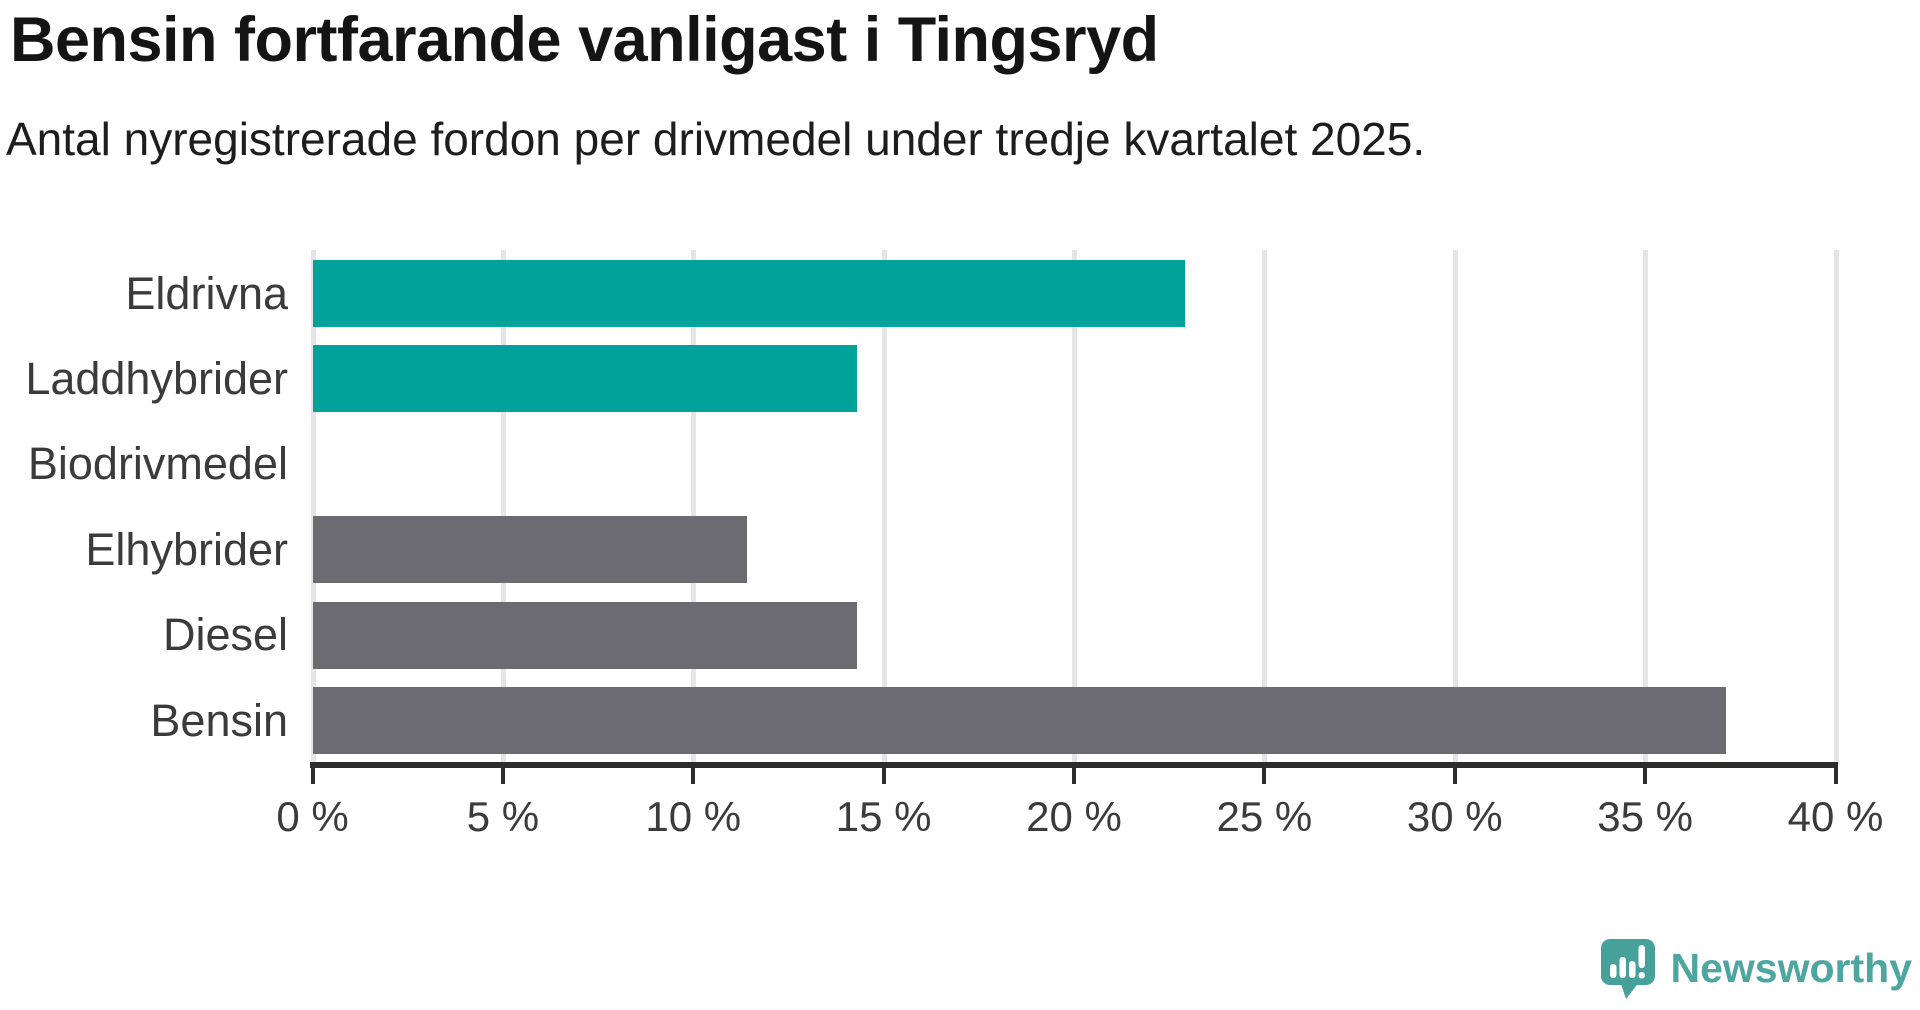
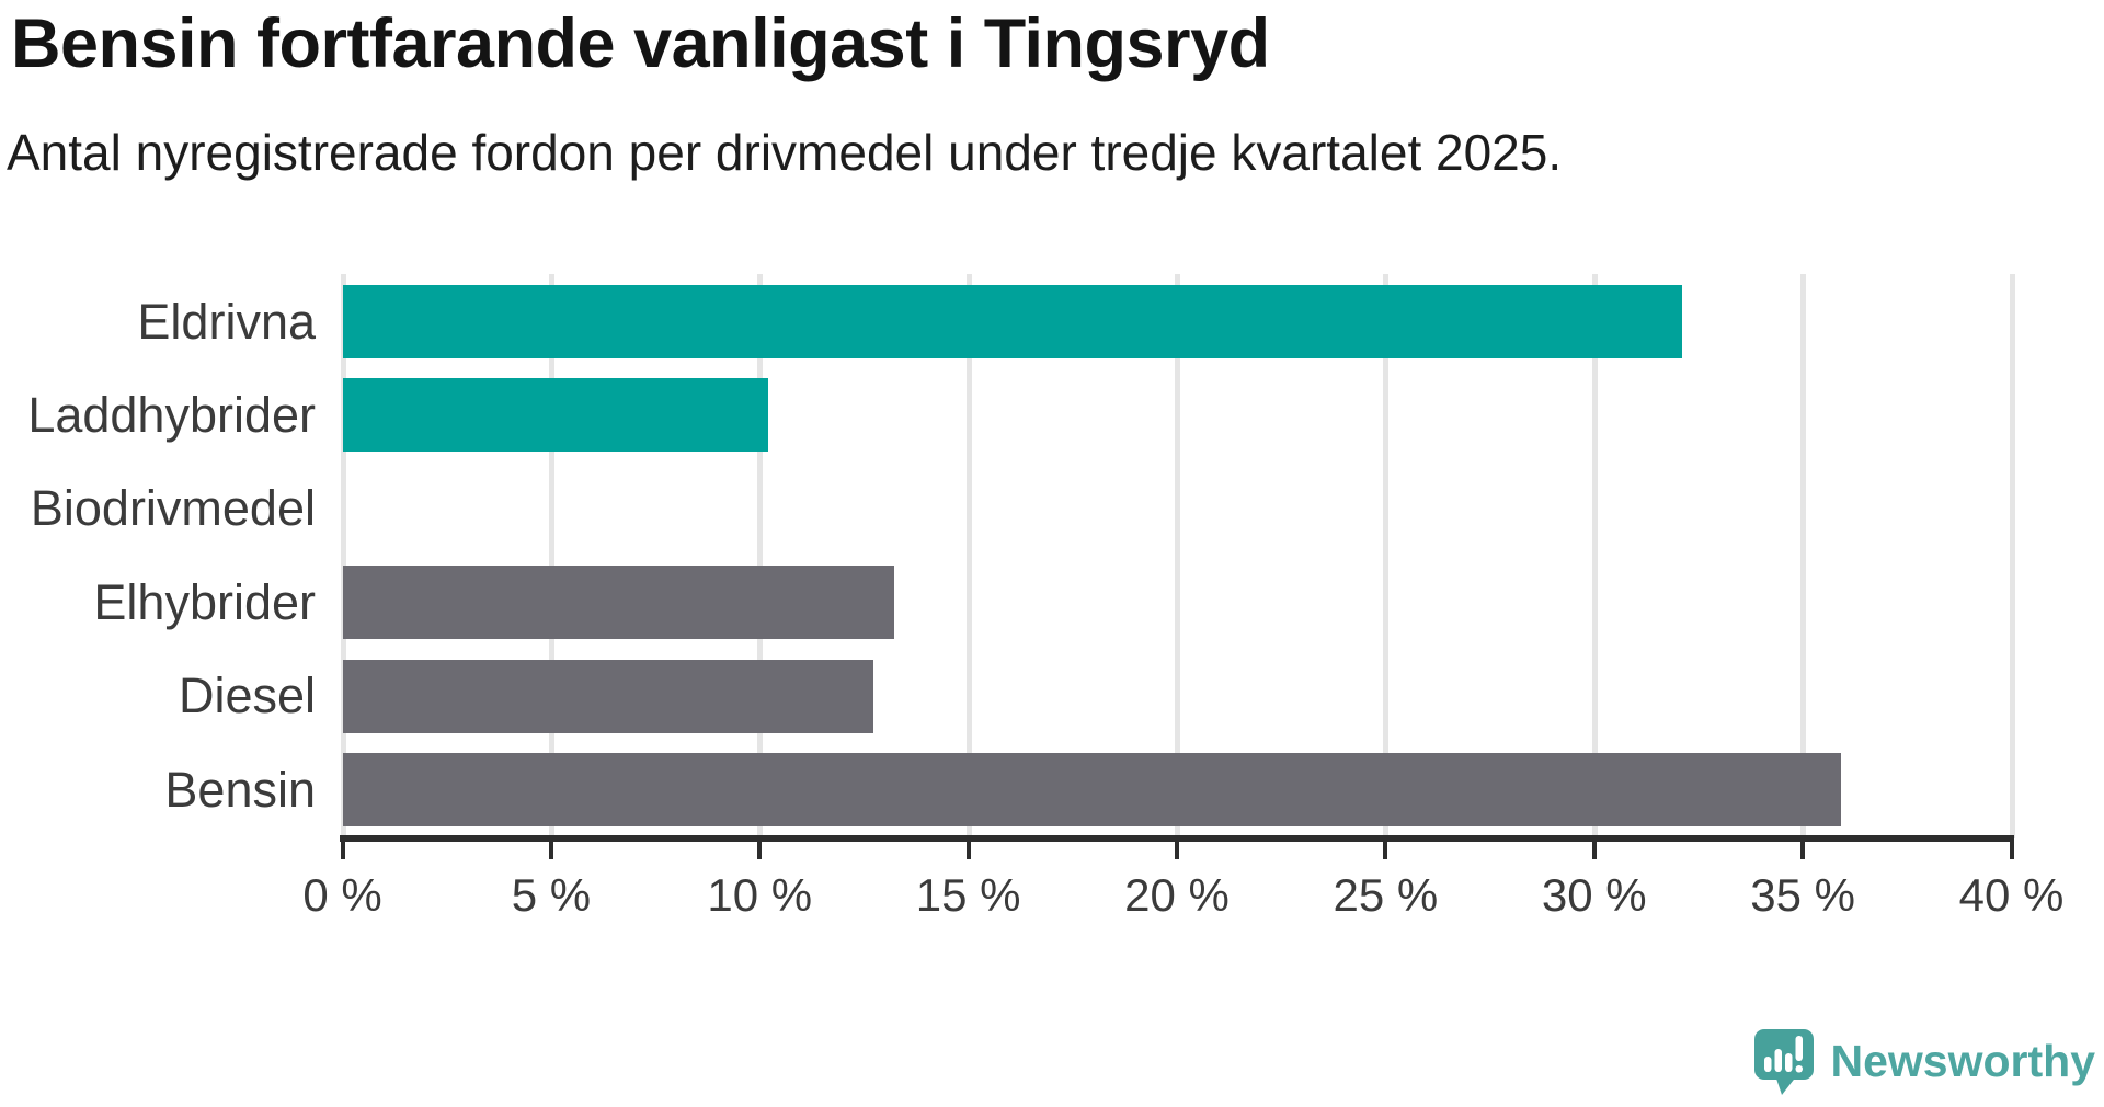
Eldrivna: 22.9% -> 32.1%
Laddhybrider: 14.3% -> 10.2%
Elhybrider: 11.4% -> 13.2%
Diesel: 14.3% -> 12.7%
Bensin: 37.1% -> 35.9%
